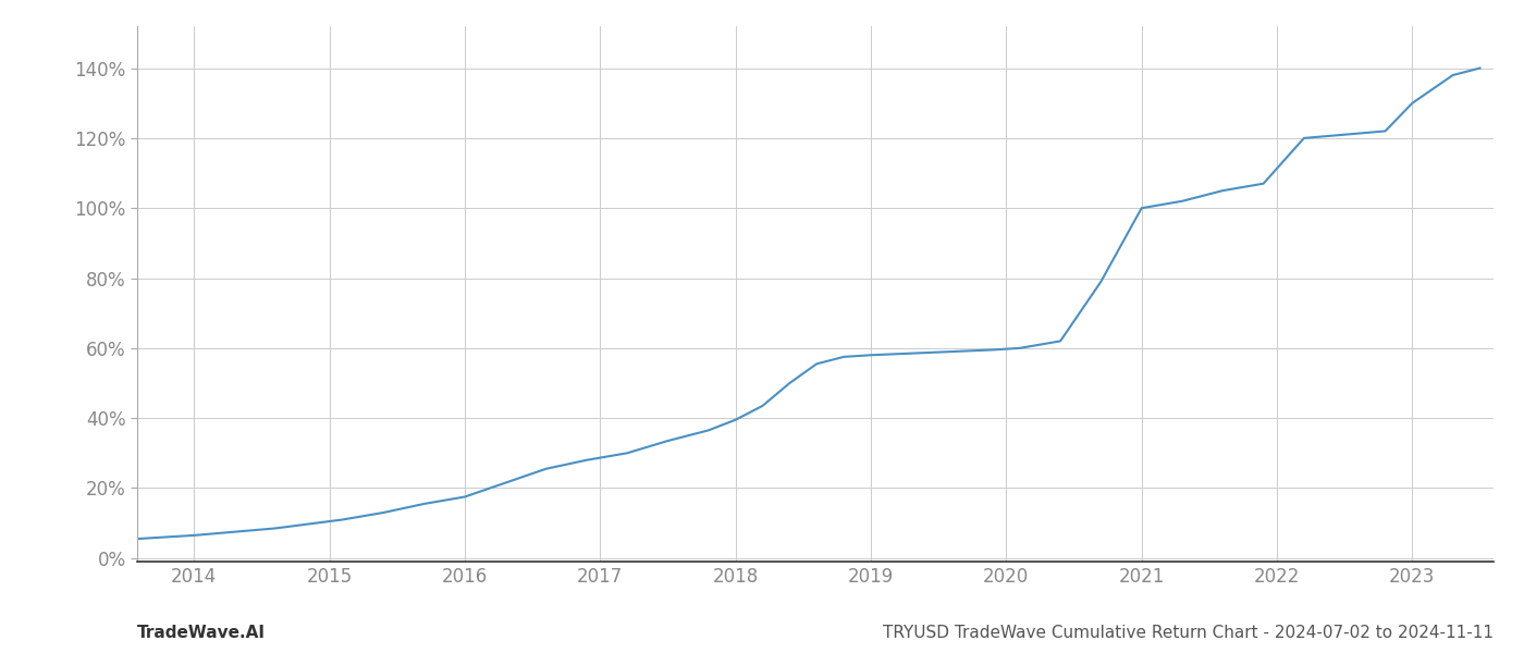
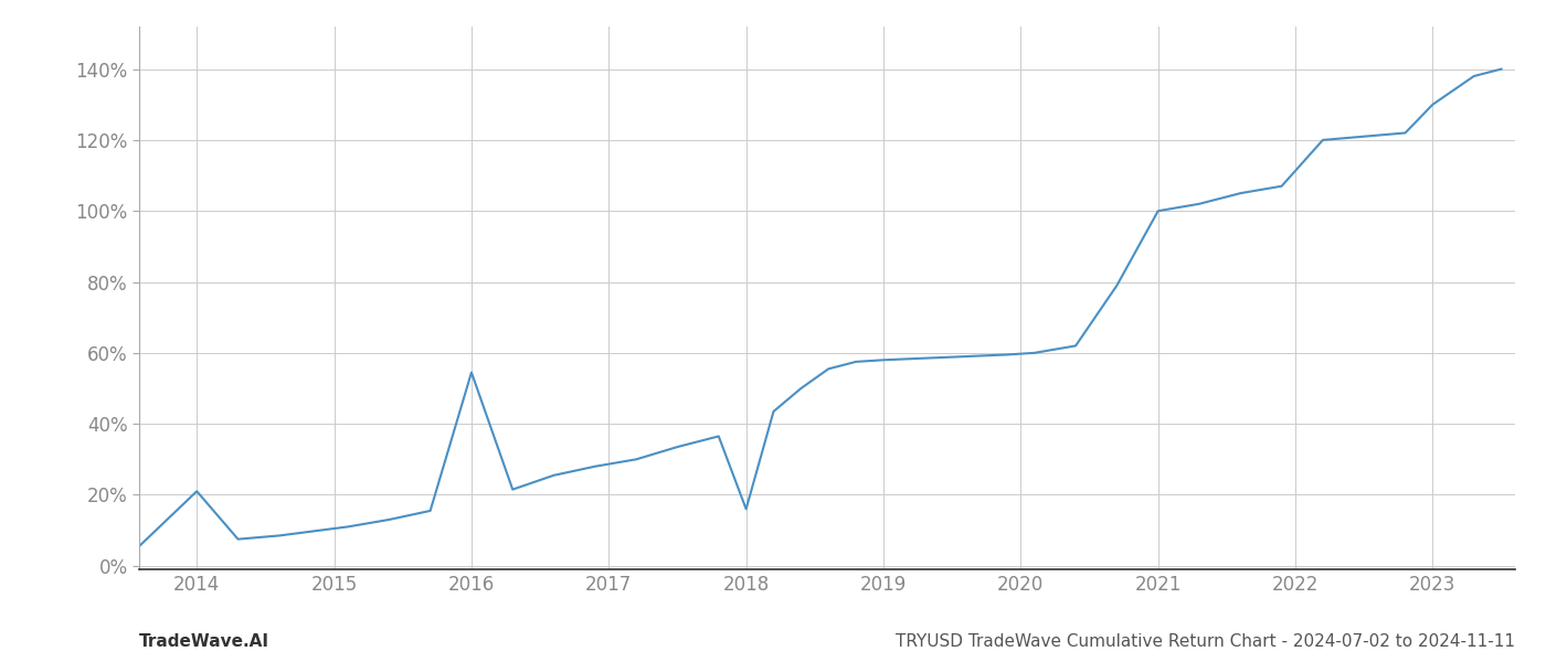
2014: 6.5% -> 21.0%
2016: 17.5% -> 54.5%
2018: 39.5% -> 16.0%
